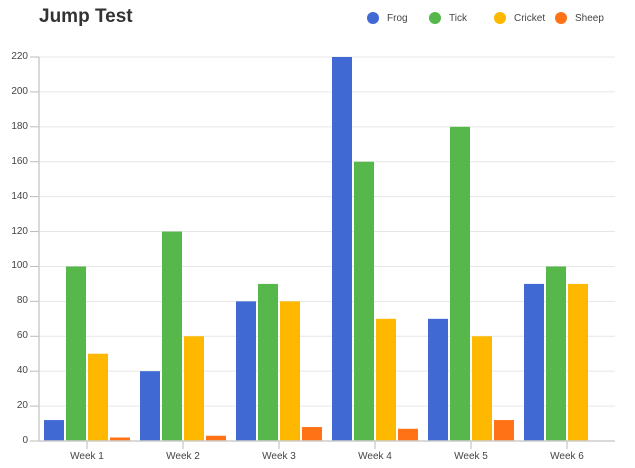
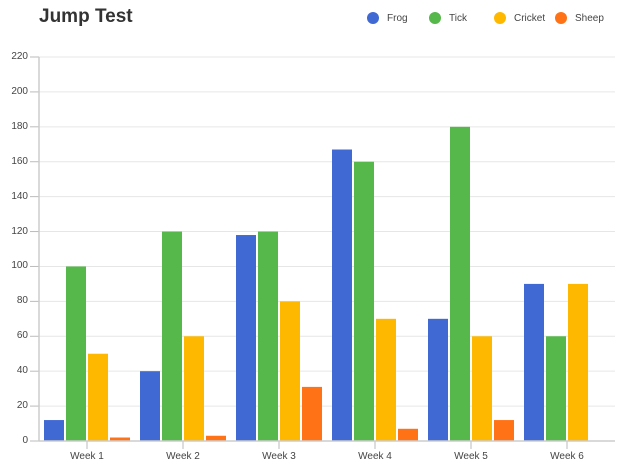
Frog/Week 3: 80 -> 118
Tick/Week 3: 90 -> 120
Sheep/Week 3: 8 -> 31
Frog/Week 4: 220 -> 167
Tick/Week 6: 100 -> 60
